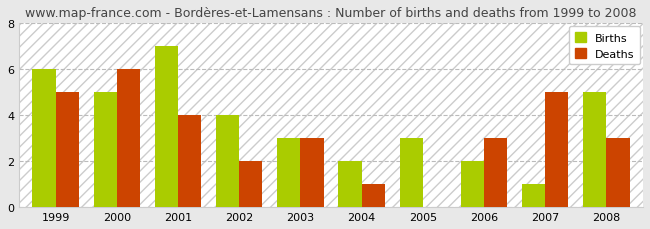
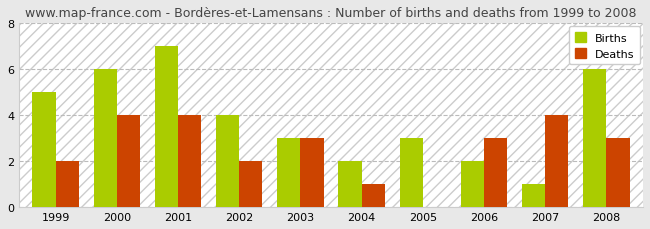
Births/1999: 6 -> 5
Deaths/1999: 5 -> 2
Births/2000: 5 -> 6
Deaths/2000: 6 -> 4
Deaths/2007: 5 -> 4
Births/2008: 5 -> 6
